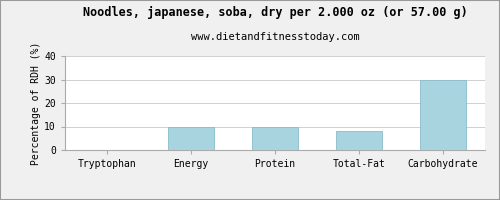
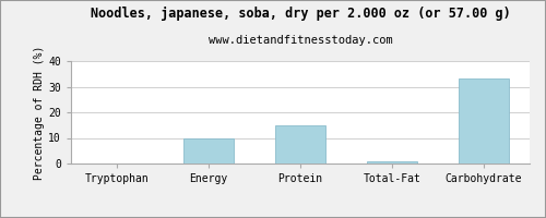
Protein: 10 -> 15
Total-Fat: 8 -> 1
Carbohydrate: 30 -> 33
